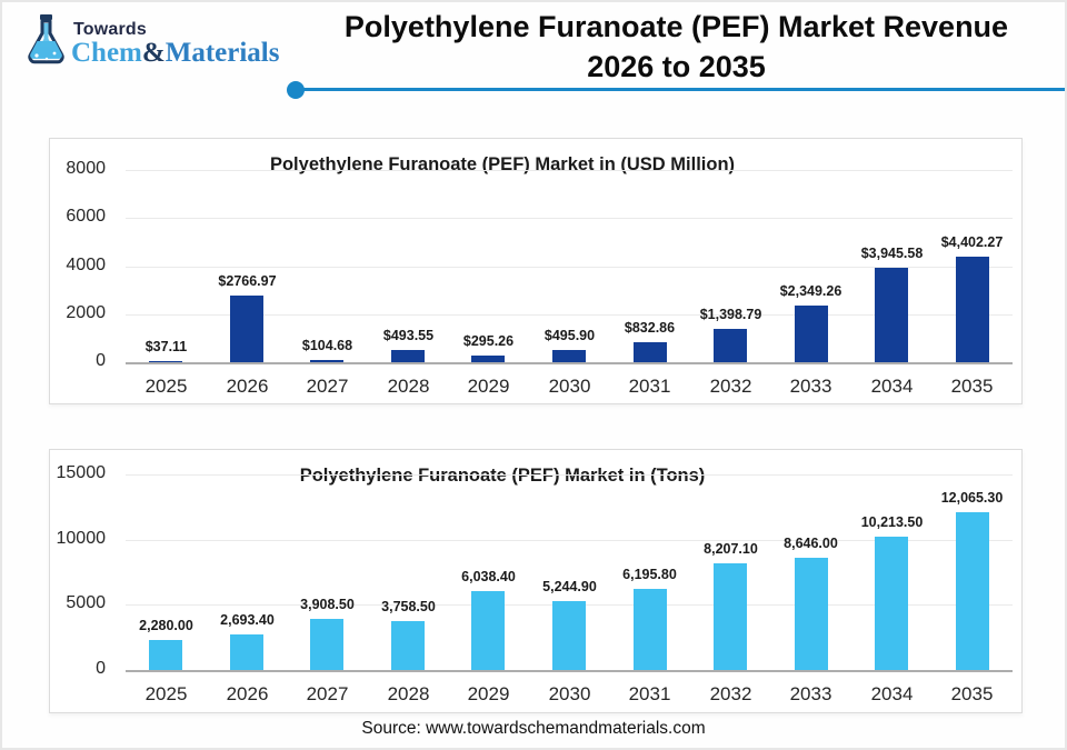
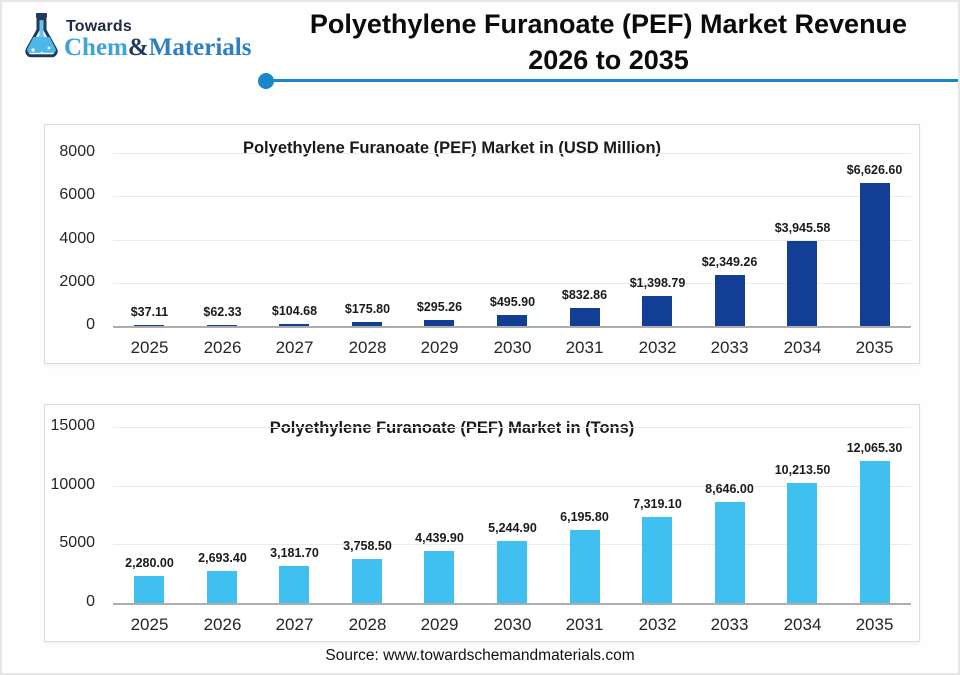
Polyethylene Furanoate (PEF) Market in (USD Million)/2026: $2766.97 -> $62.33
Polyethylene Furanoate (PEF) Market in (USD Million)/2028: $493.55 -> $175.80
Polyethylene Furanoate (PEF) Market in (USD Million)/2035: $4,402.27 -> $6,626.60
Polyethylene Furanoate (PEF) Market in (Tons)/2027: 3,908.50 -> 3,181.70
Polyethylene Furanoate (PEF) Market in (Tons)/2029: 6,038.40 -> 4,439.90
Polyethylene Furanoate (PEF) Market in (Tons)/2032: 8,207.10 -> 7,319.10
